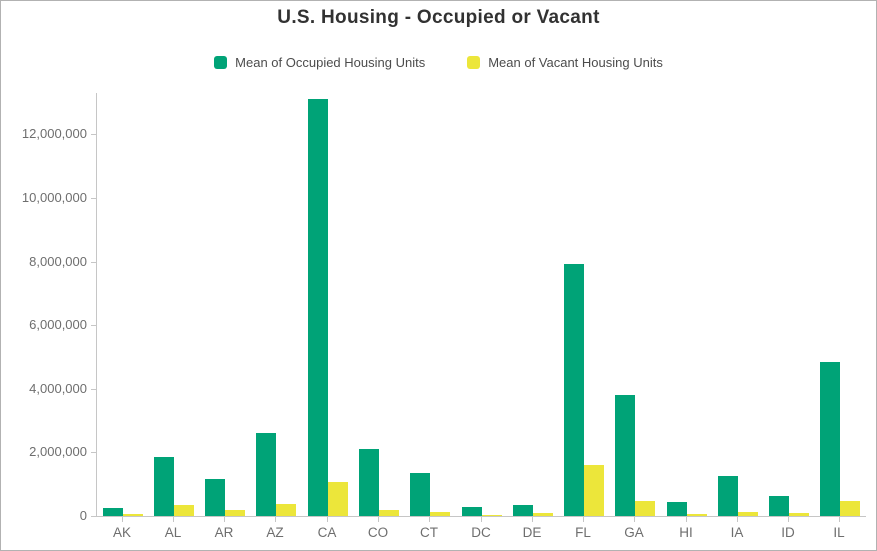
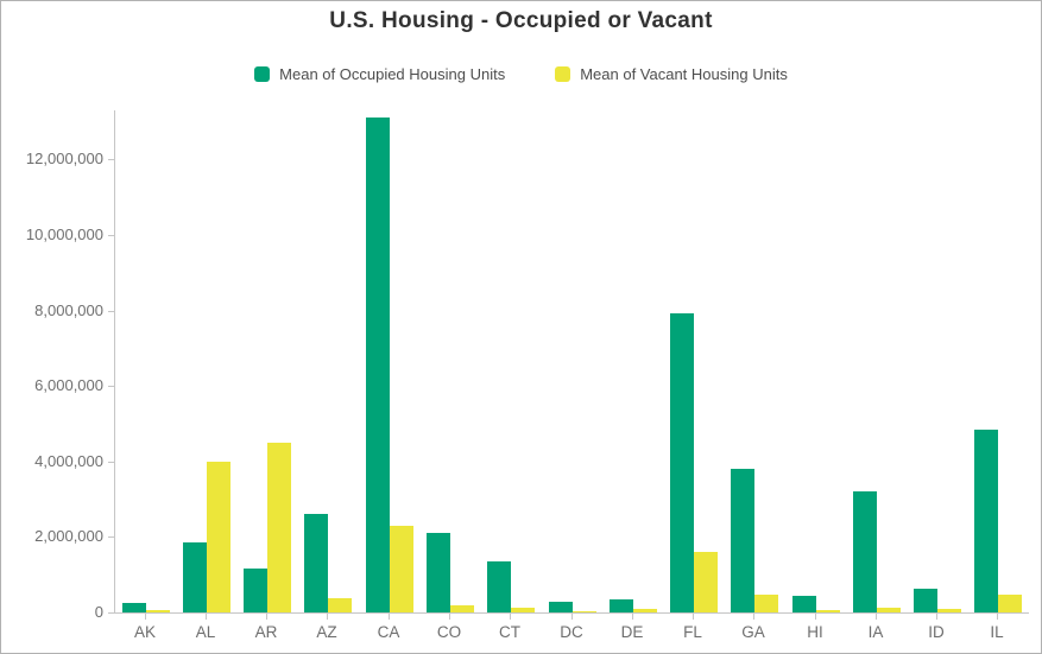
Mean of Vacant Housing Units/AL: 400000 -> 4000000
Mean of Vacant Housing Units/AR: 200000 -> 4500000
Mean of Vacant Housing Units/CA: 1100000 -> 2300000
Mean of Occupied Housing Units/IA: 1200000 -> 3200000
